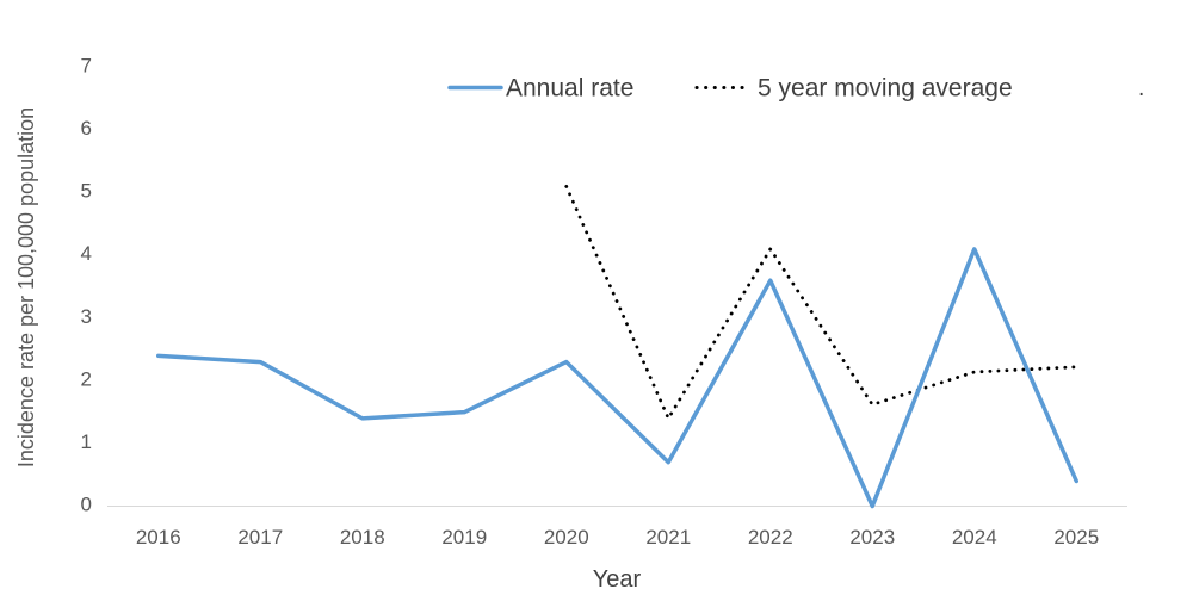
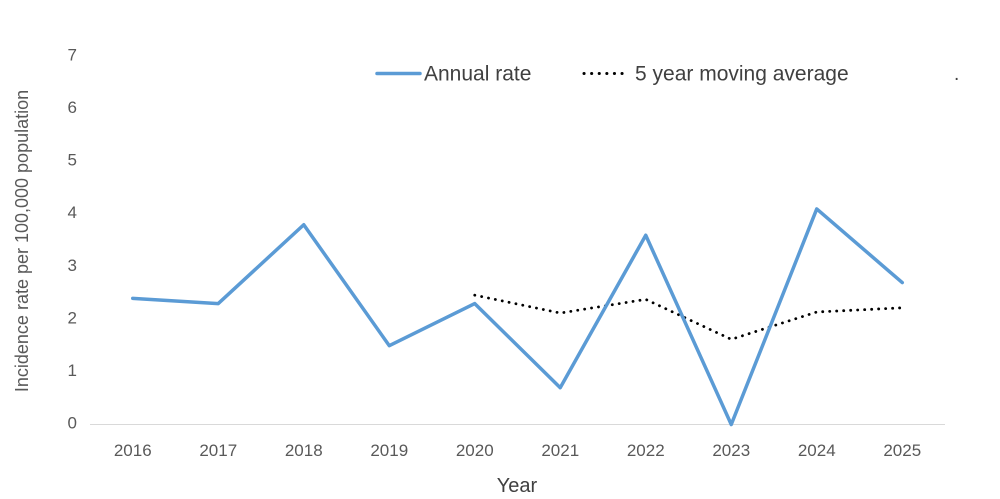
Annual rate/2018: 1.4 -> 3.8
5 year moving average/2020: 5.1 -> 2.5
5 year moving average/2021: 1.4 -> 2.1
5 year moving average/2022: 4.1 -> 2.4
Annual rate/2025: 0.4 -> 2.7
